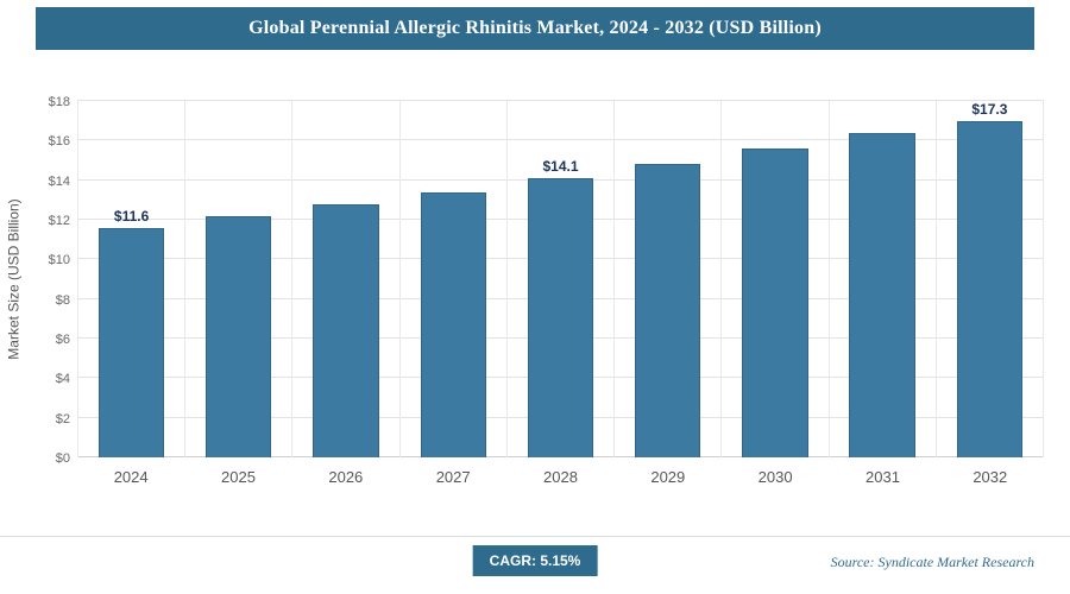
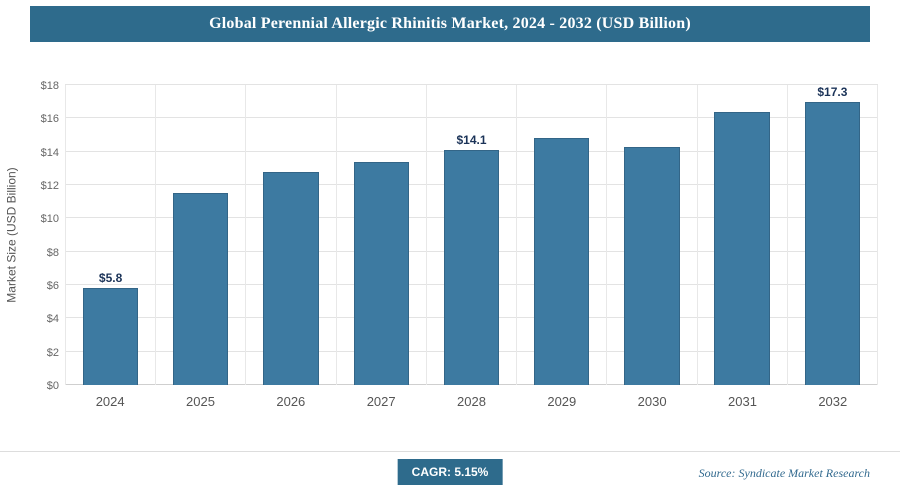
2024: $11.6 -> $5.8
2025: $12.2 -> $11.5
2030: $15.6 -> $14.3
